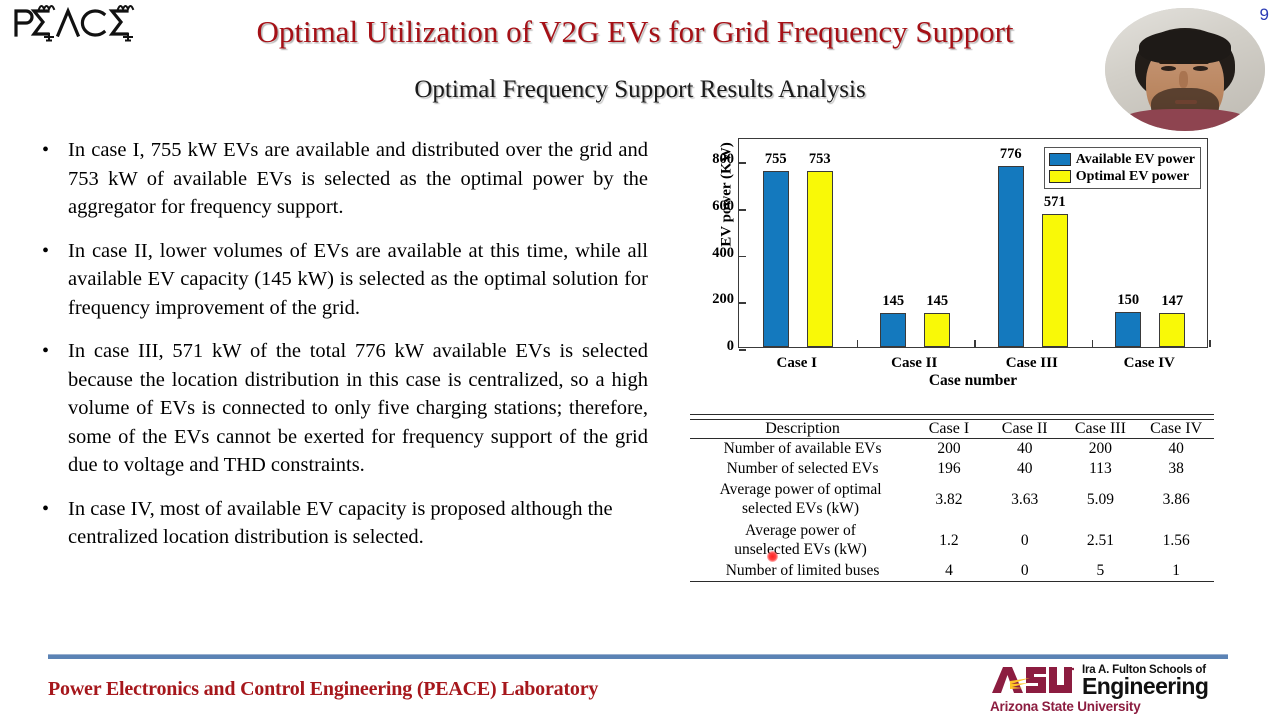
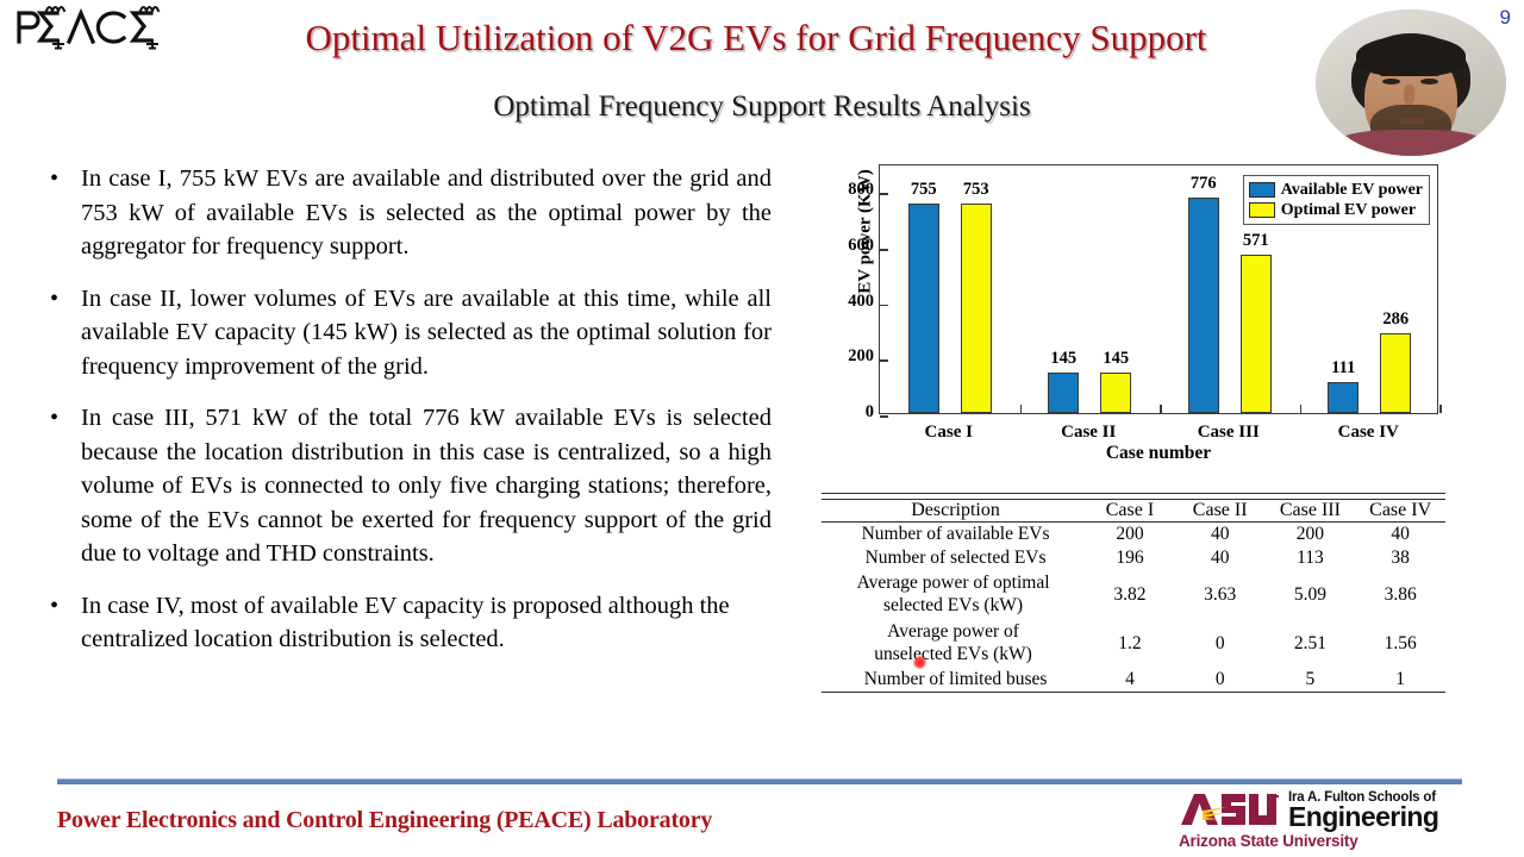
Available EV power/Case IV: 150 -> 111
Optimal EV power/Case IV: 147 -> 286
